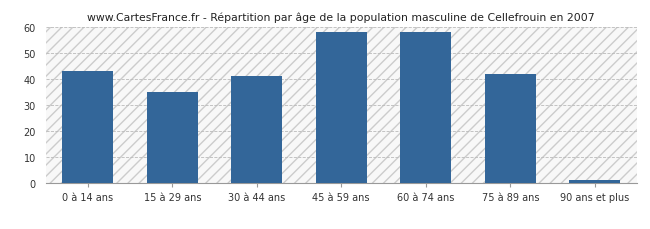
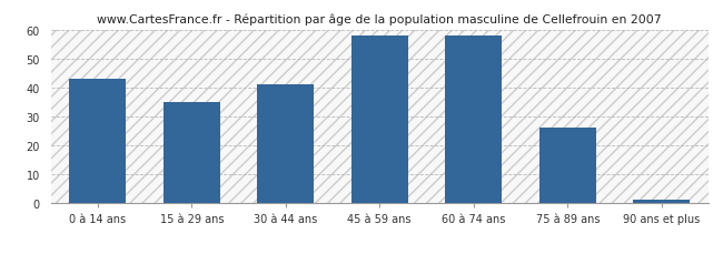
75 à 89 ans: 42 -> 26
